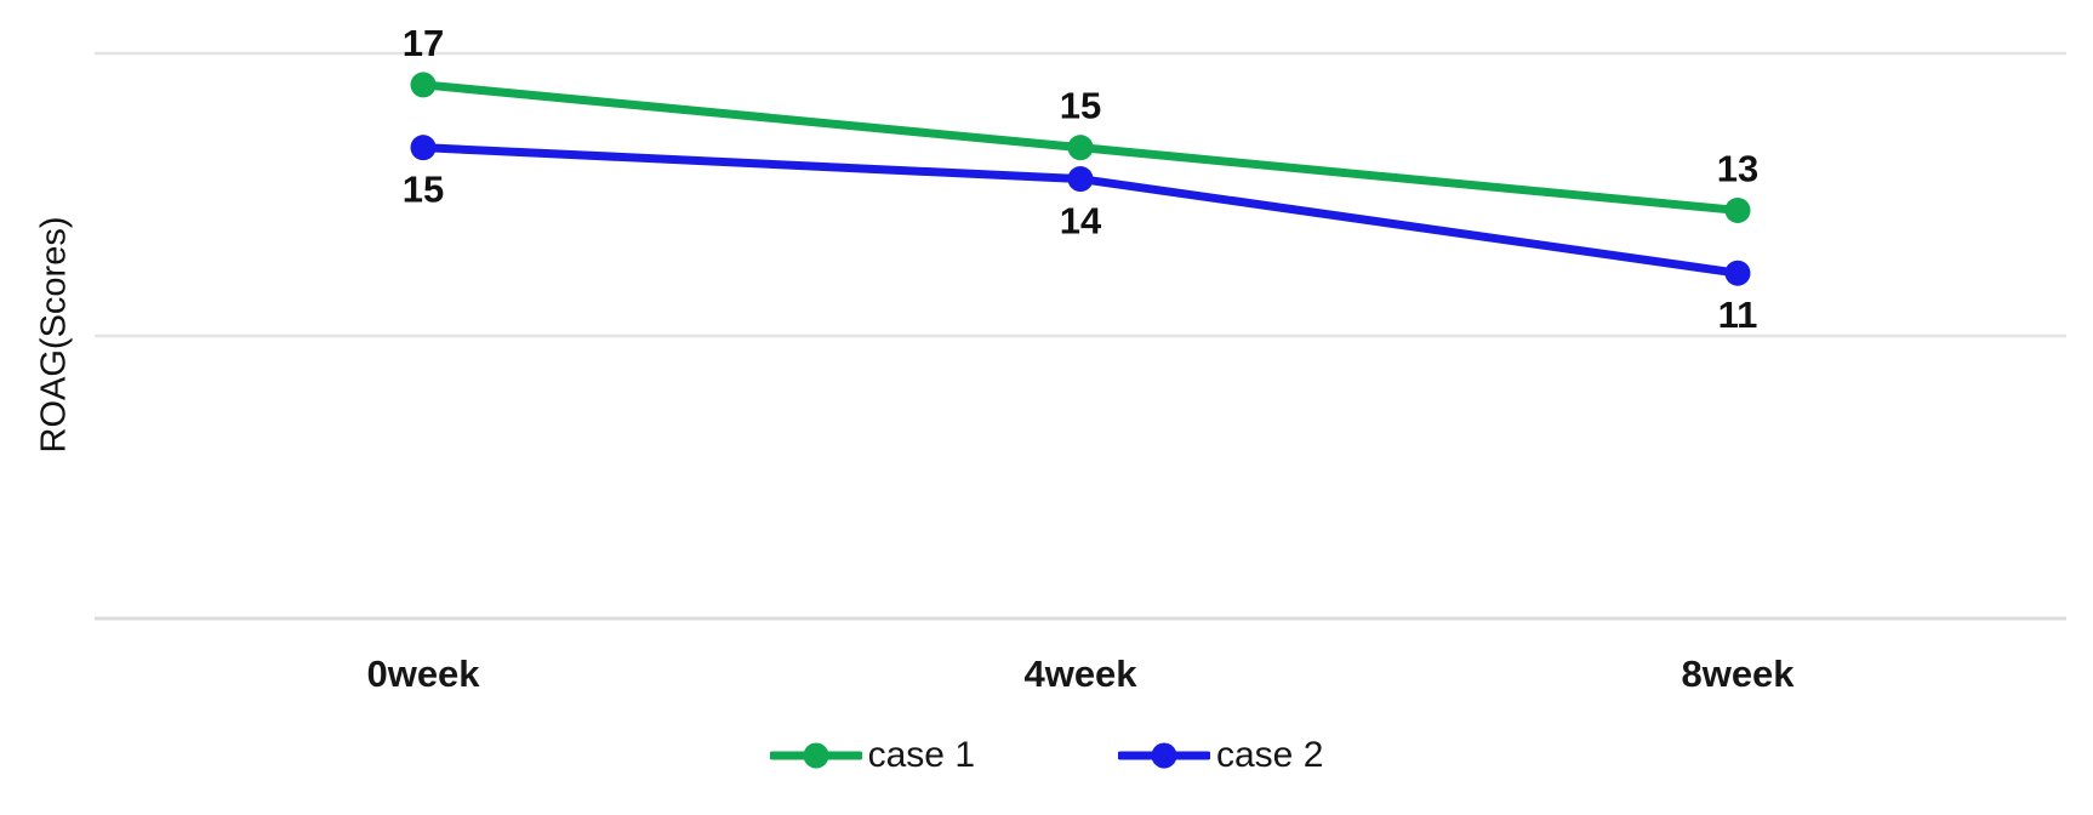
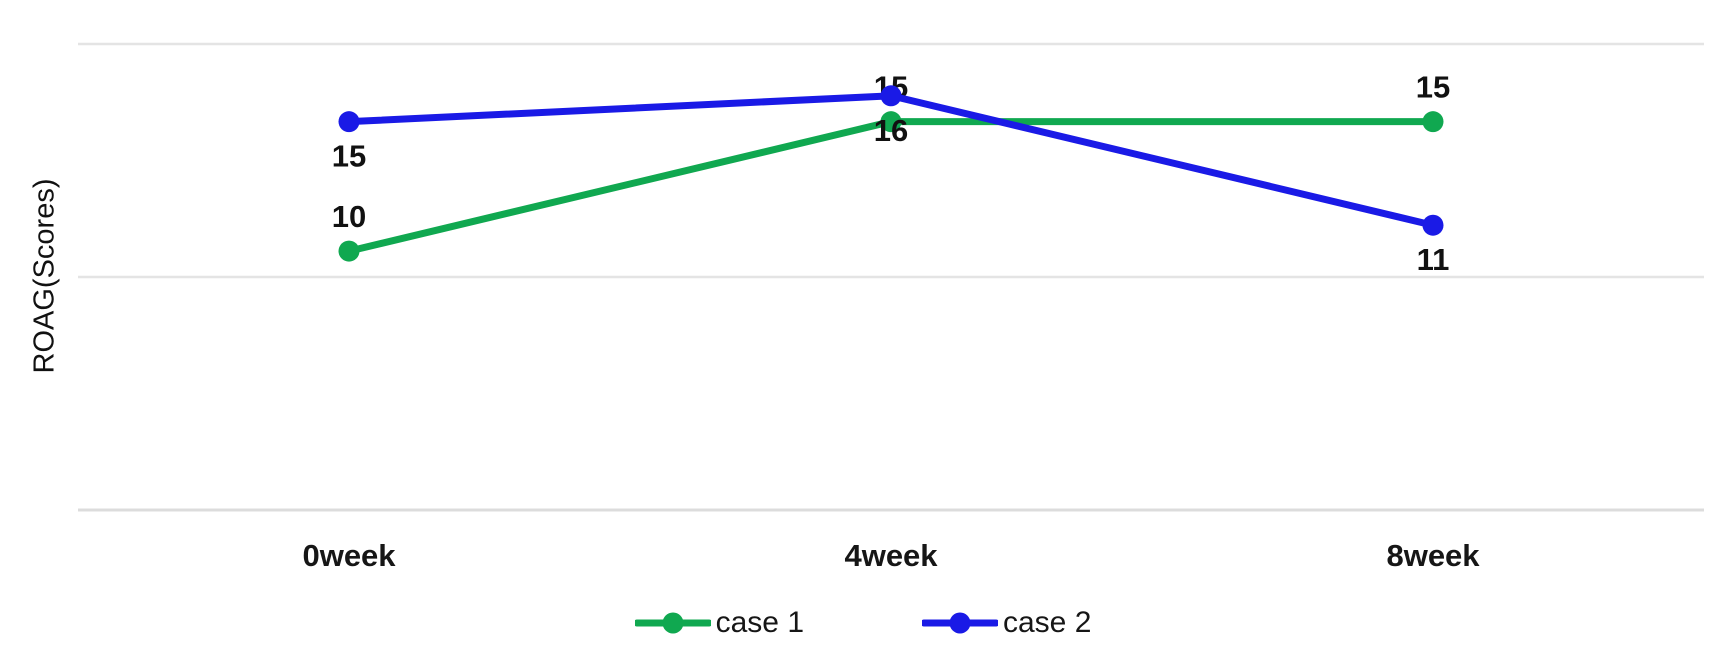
case 1/0week: 17 -> 10
case 2/4week: 14 -> 16
case 1/8week: 13 -> 15
